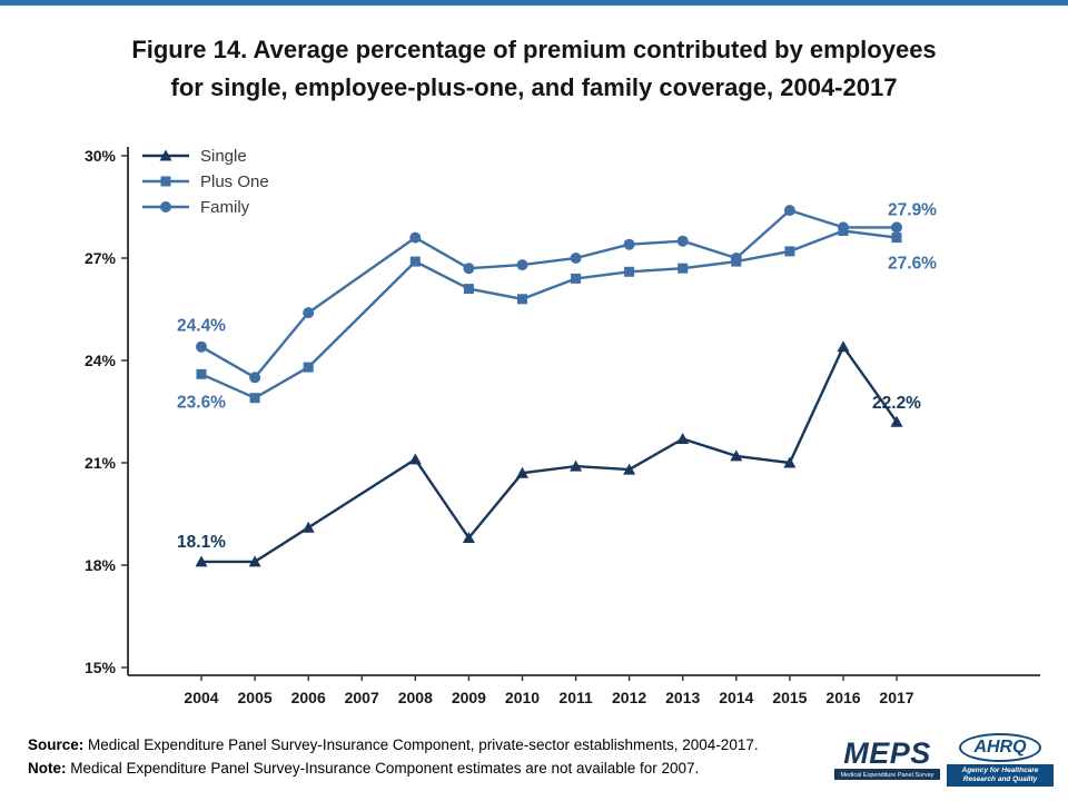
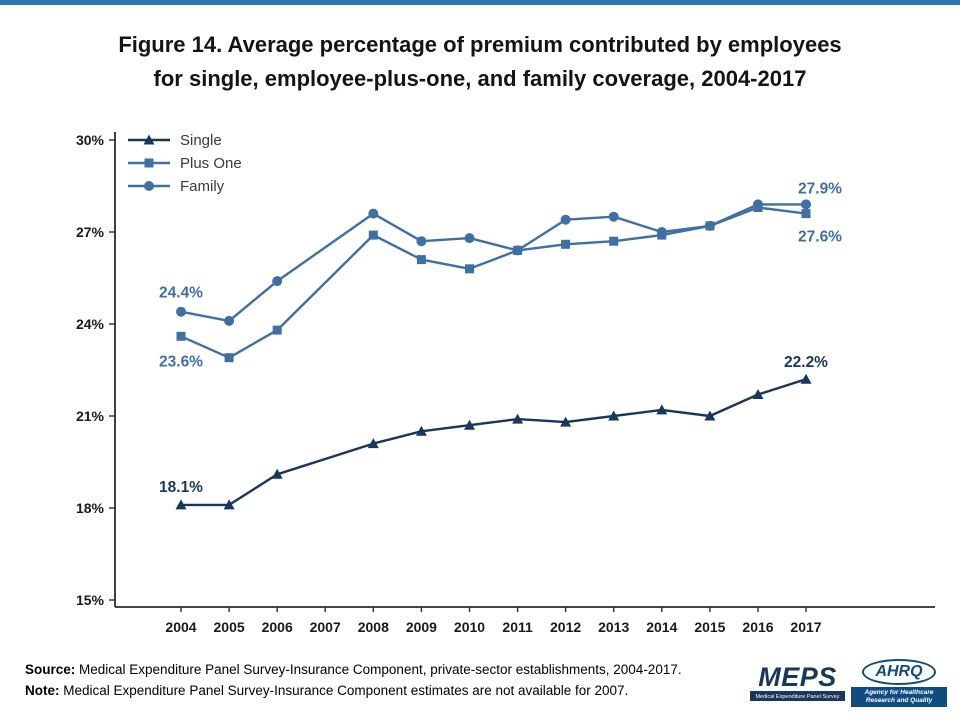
Family/2005: 23.5% -> 24.1%
Single/2008: 21.1% -> 20.1%
Single/2009: 18.8% -> 20.5%
Family/2011: 27.0% -> 26.4%
Single/2013: 21.7% -> 21.0%
Family/2015: 28.4% -> 27.2%
Single/2016: 24.4% -> 21.7%
